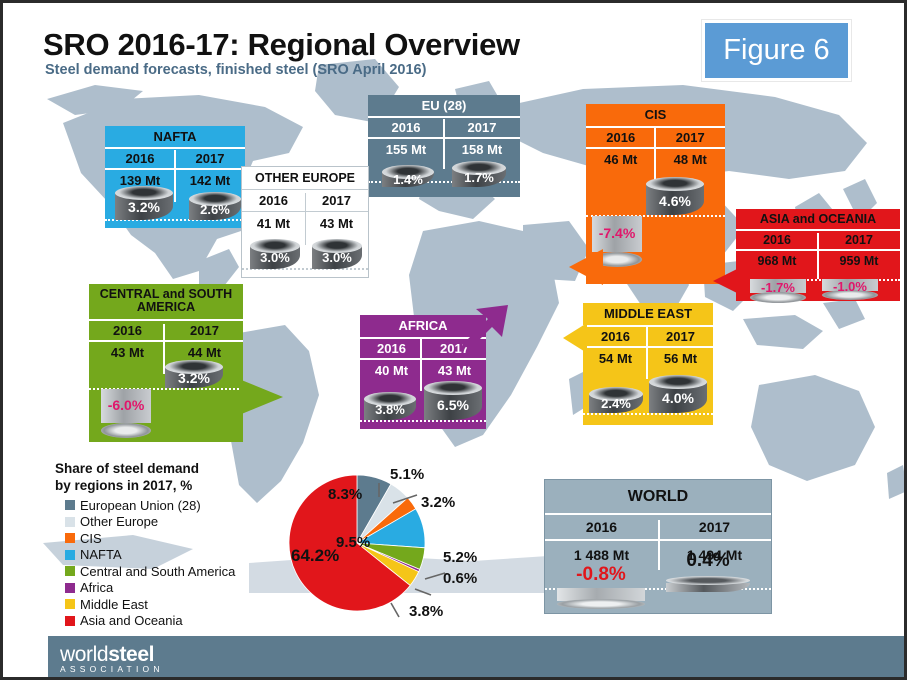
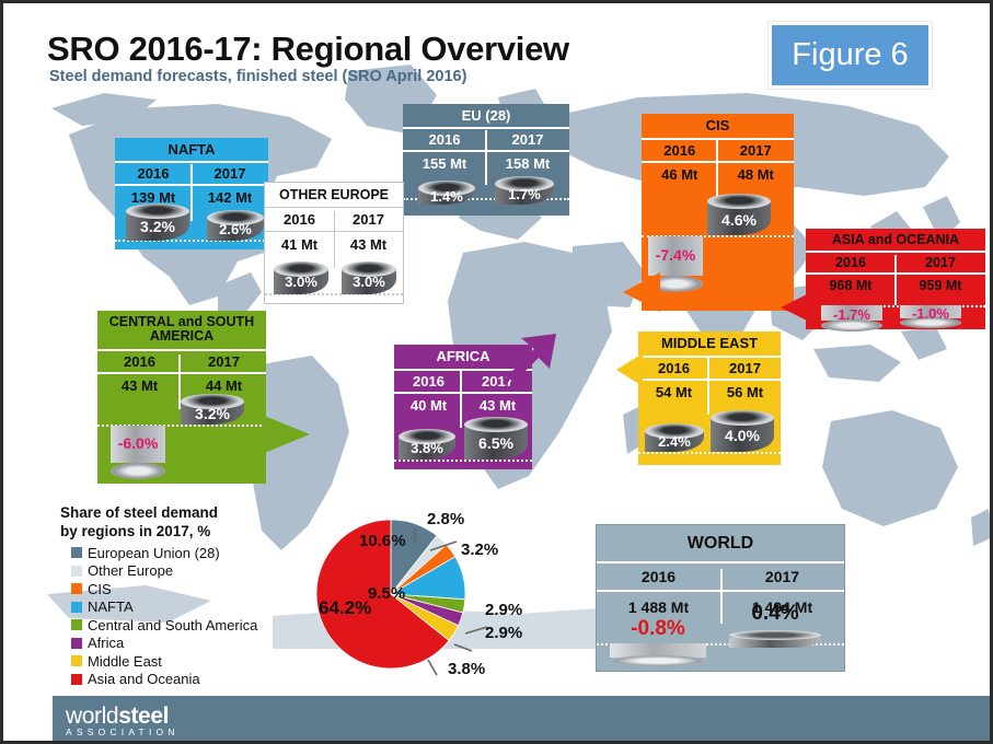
European Union (28): 8.3% -> 10.6%
Other Europe: 5.1% -> 2.8%
Central and South America: 5.2% -> 2.9%
Africa: 0.6% -> 2.9%
